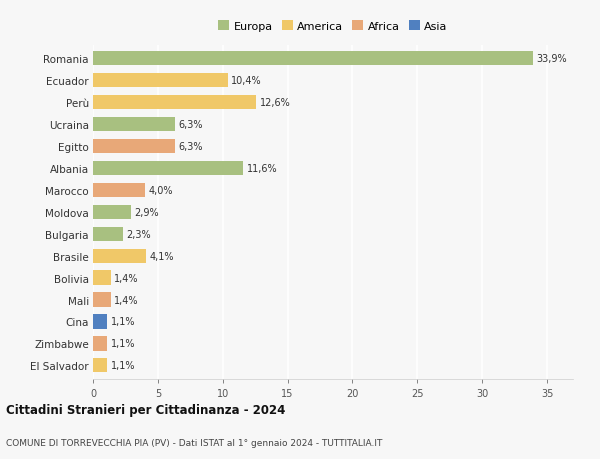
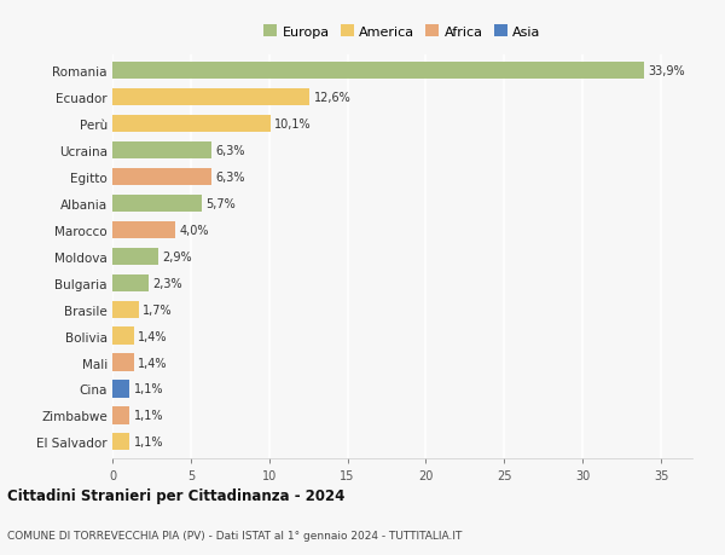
Ecuador: 10,4% -> 12,6%
Perù: 12,6% -> 10,1%
Albania: 11,6% -> 5,7%
Brasile: 4,1% -> 1,7%
